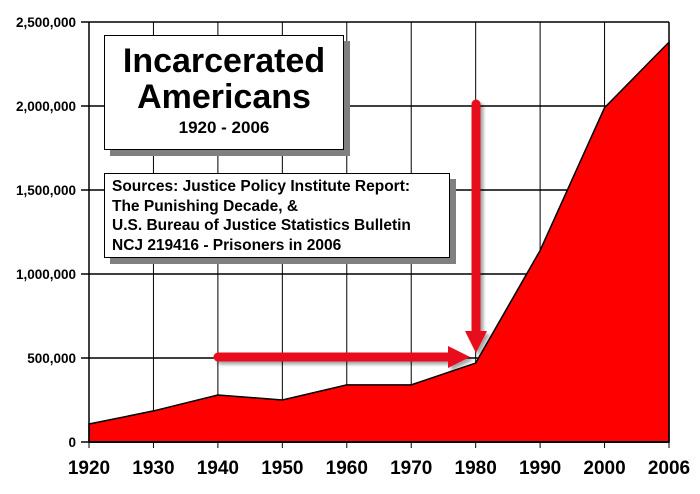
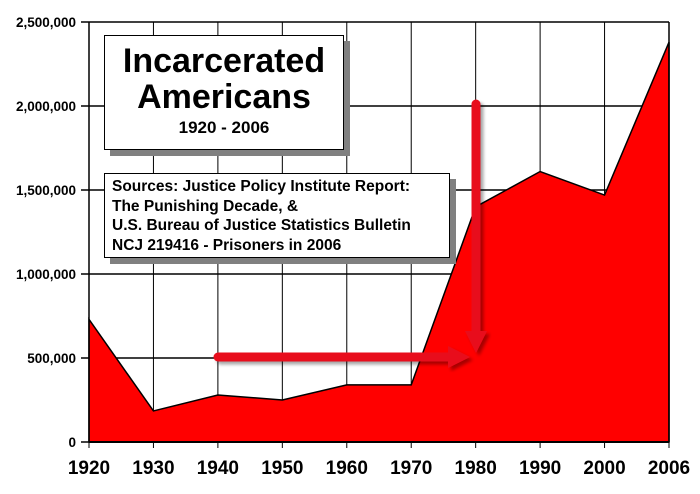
1920: 110000 -> 730000
1980: 470000 -> 1400000
1990: 1140000 -> 1610000
2000: 1990000 -> 1470000
